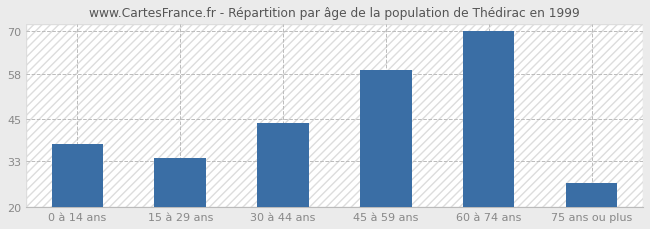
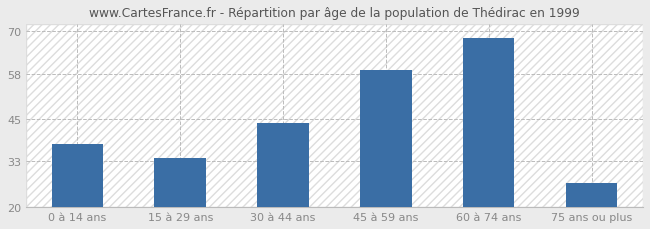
60 à 74 ans: 70 -> 68
